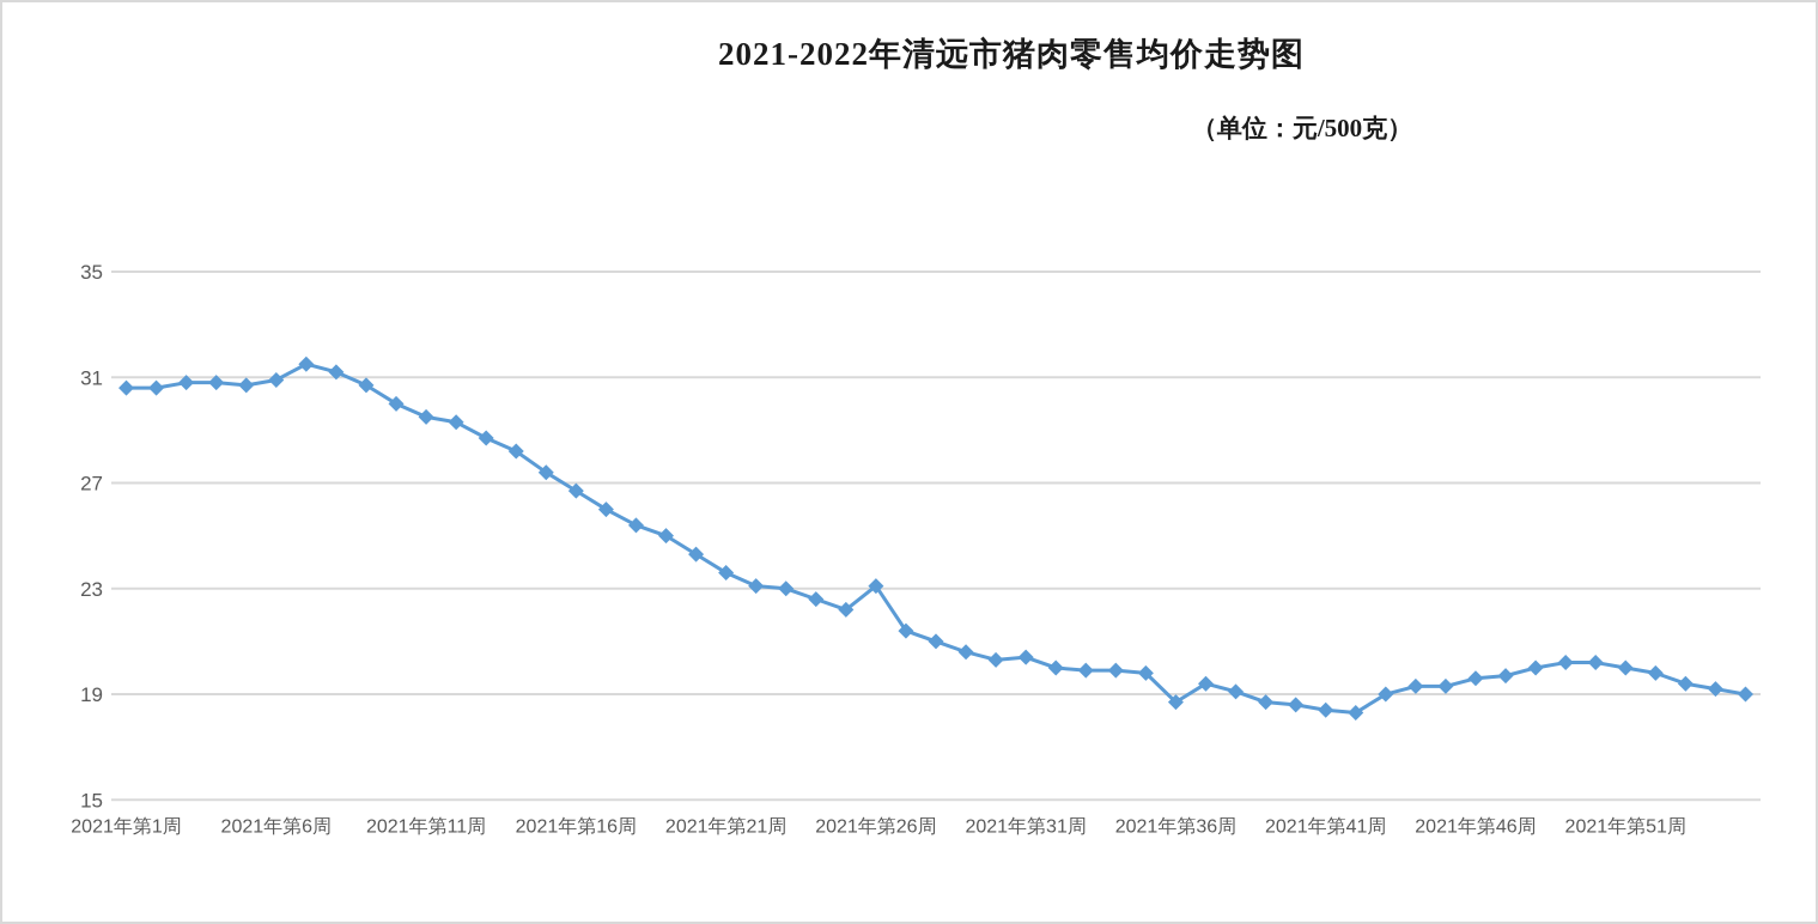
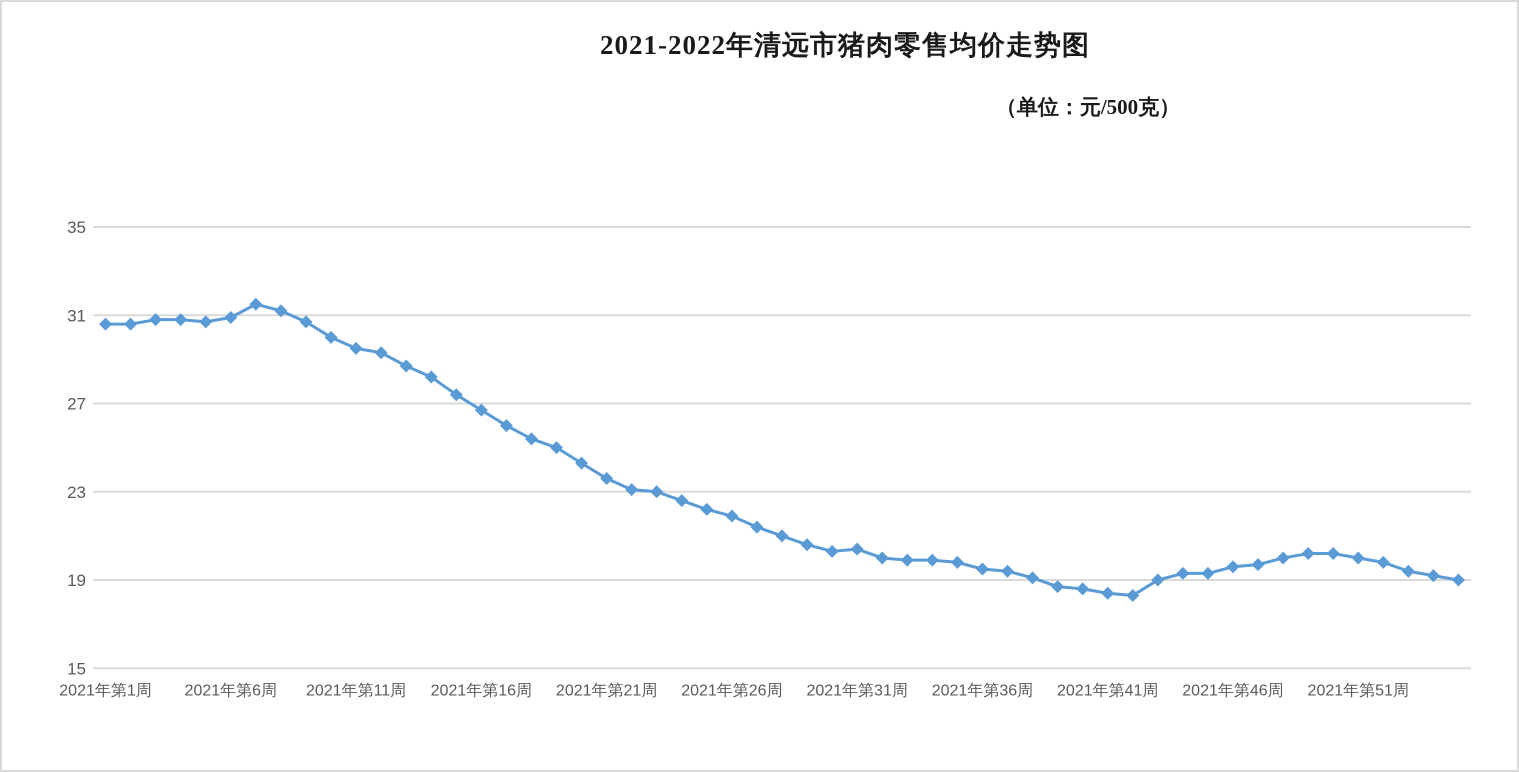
2021年第26周: 23.1 -> 21.9
2021年第36周: 18.7 -> 19.5
